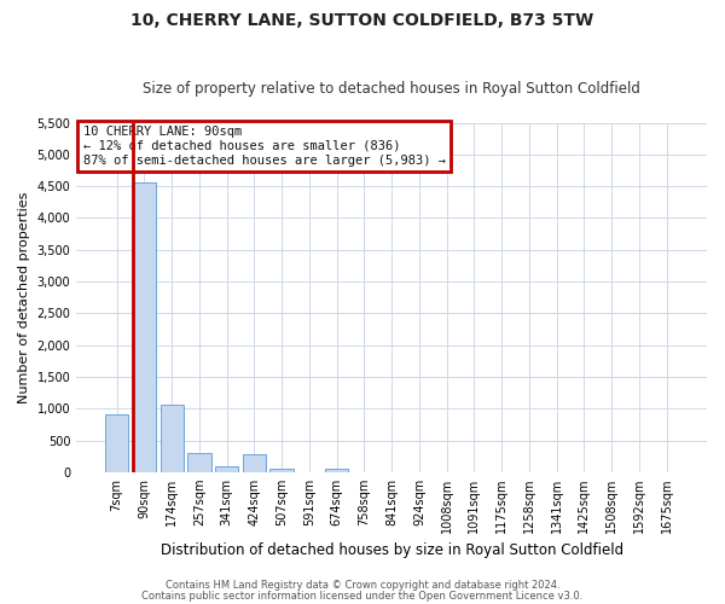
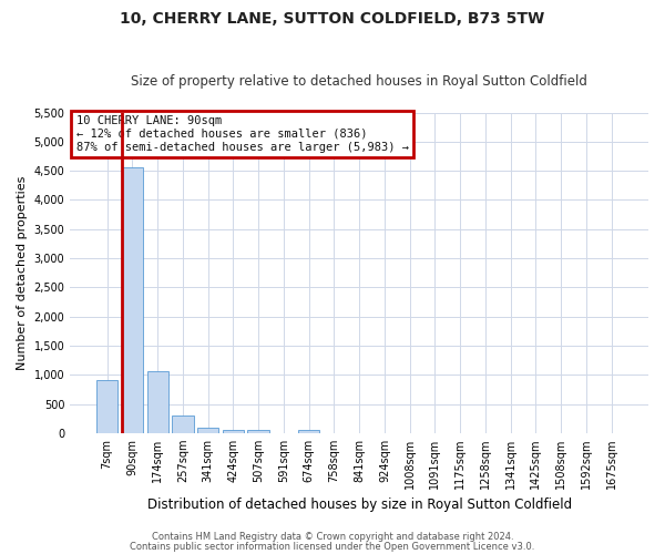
424sqm: 280 -> 60
